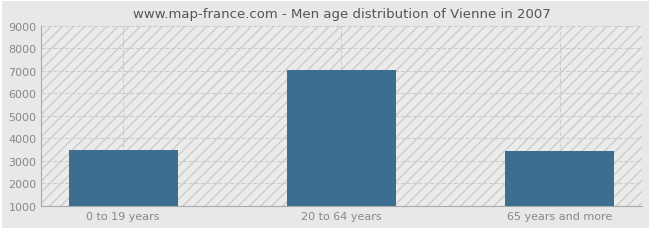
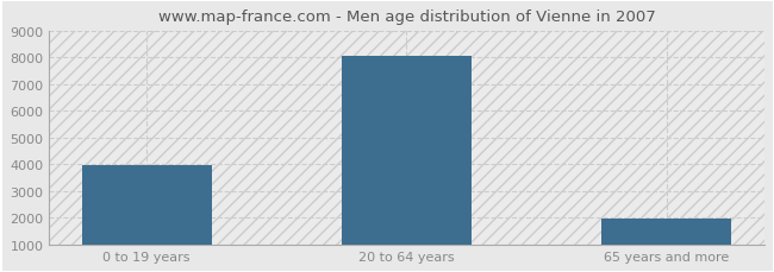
0 to 19 years: 3500 -> 3980
20 to 64 years: 7050 -> 8050
65 years and more: 3450 -> 1980
